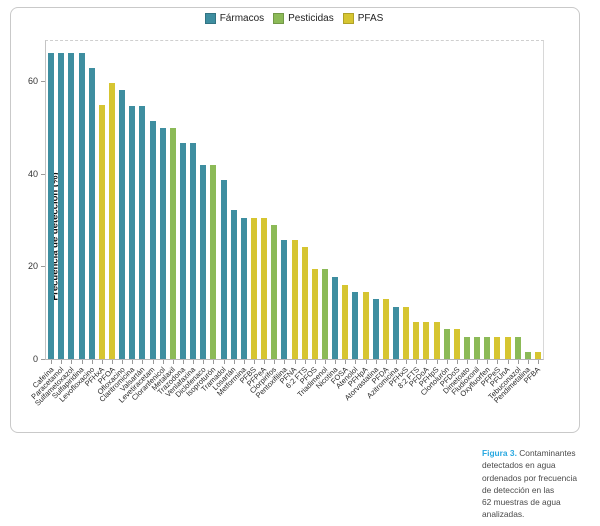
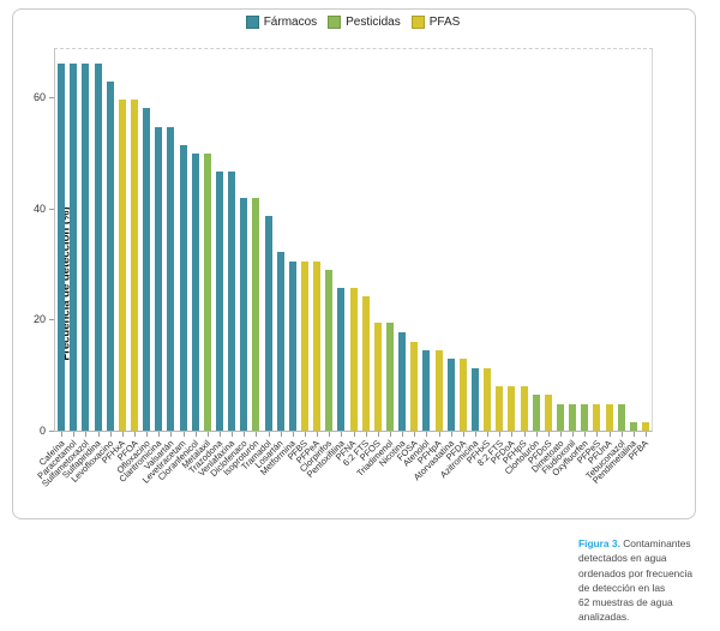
PFHxA: 55 -> 60
